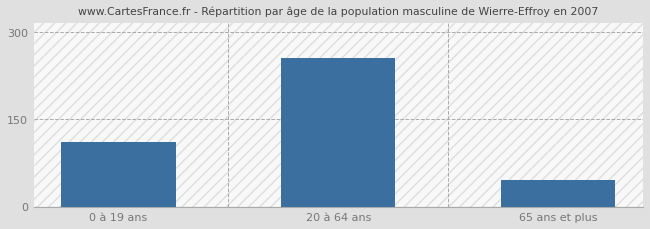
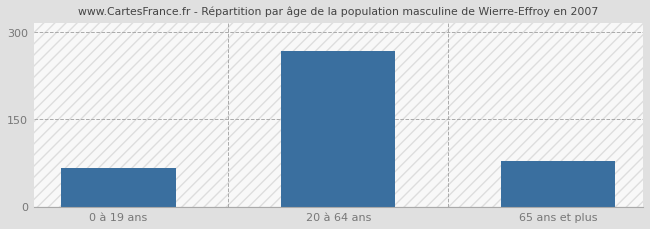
0 à 19 ans: 110 -> 66
20 à 64 ans: 255 -> 266
65 ans et plus: 45 -> 78
